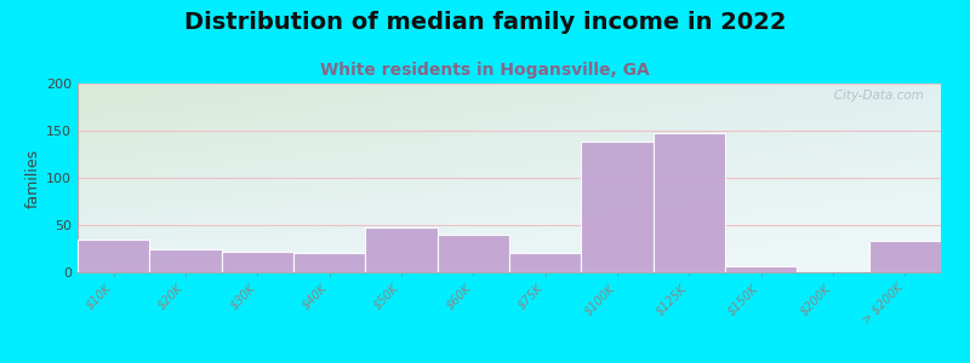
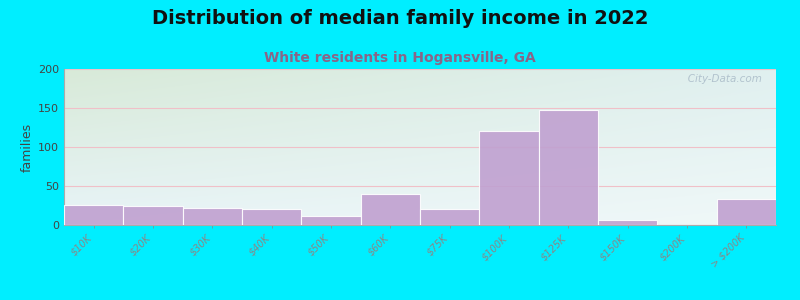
$10K: 35 -> 26
$50K: 48 -> 12
$100K: 138 -> 120
